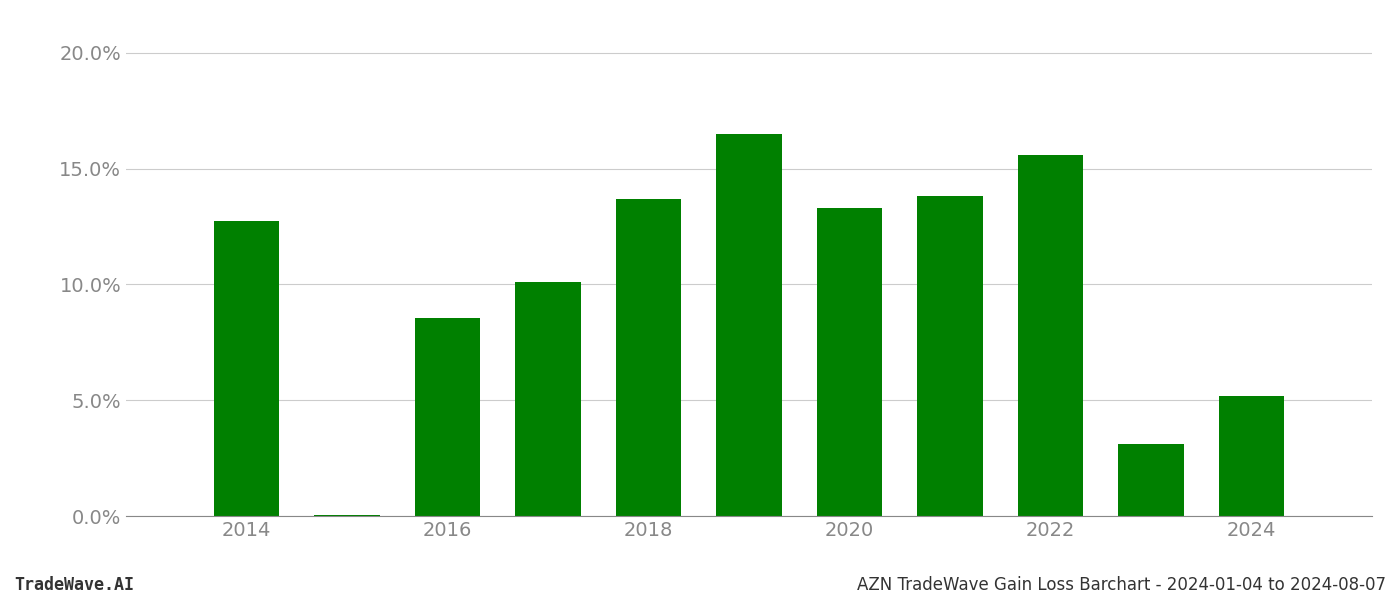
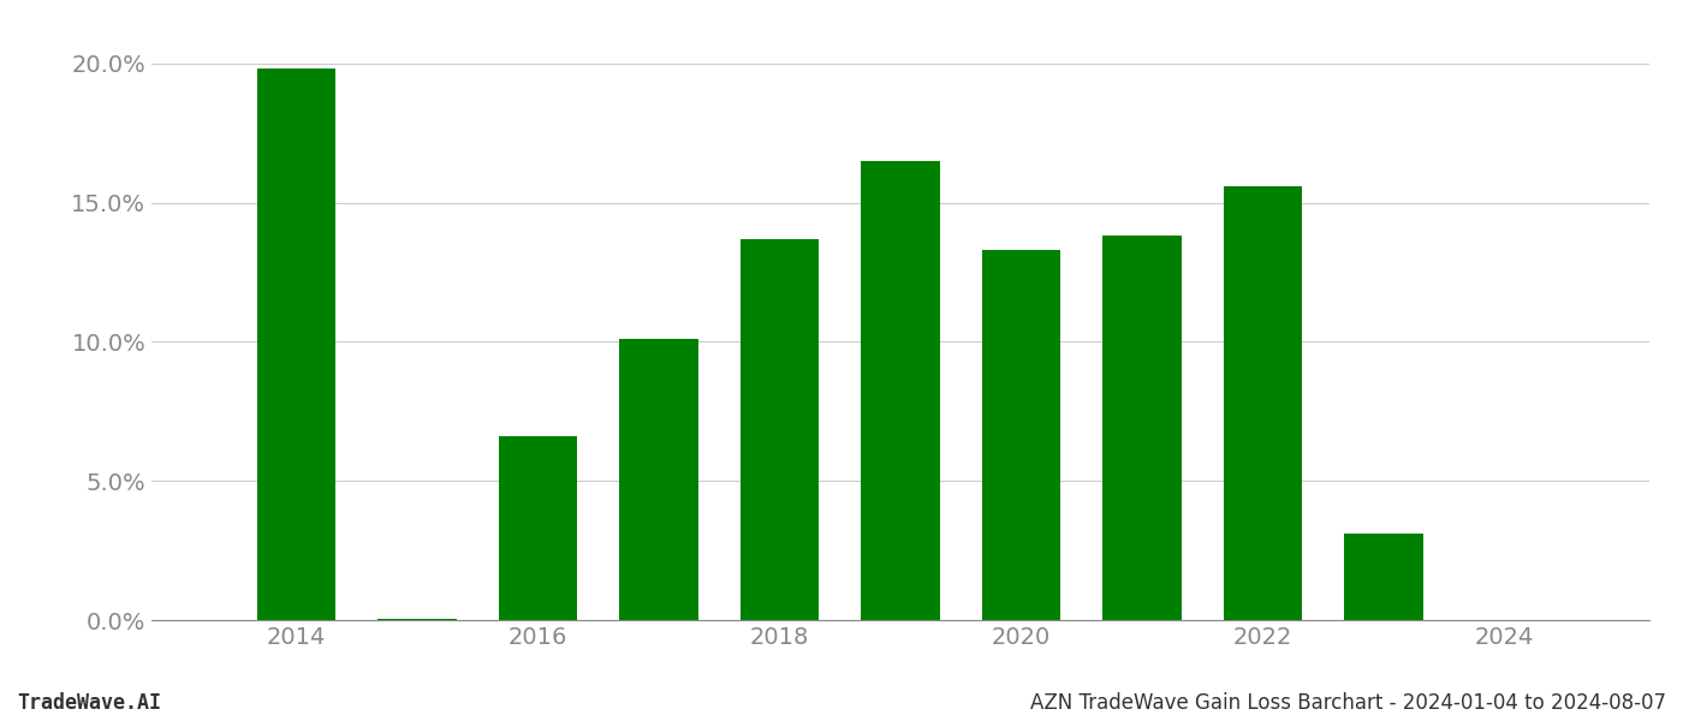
2014: 12.75% -> 19.80%
2016: 8.55% -> 6.60%
2024: 5.20% -> 0.02%
